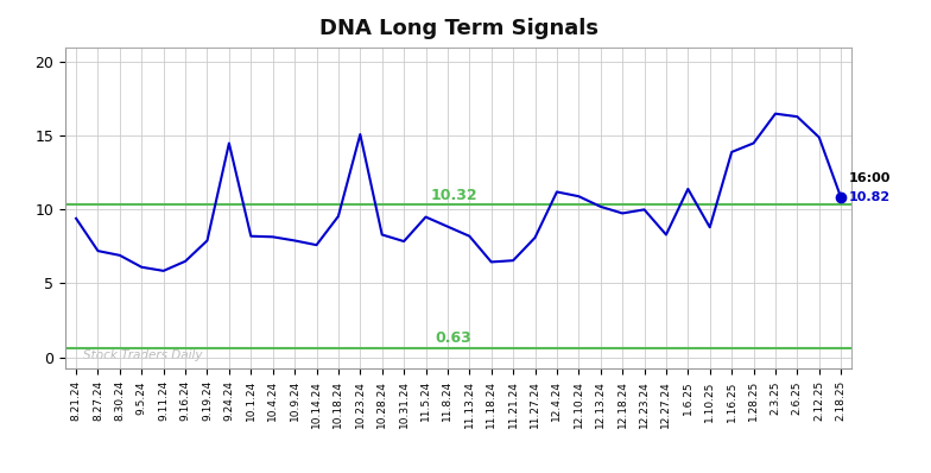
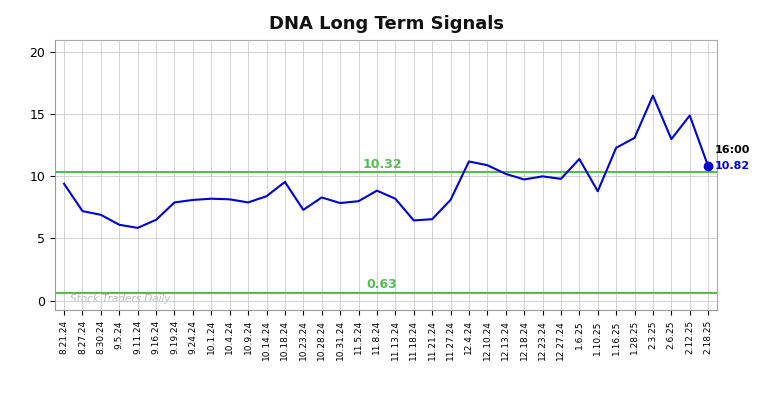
9.24.24: 14.5 -> 8.1
10.14.24: 7.6 -> 8.4
10.23.24: 15.1 -> 7.3
11.5.24: 9.5 -> 8.0
12.27.24: 8.3 -> 9.8
1.16.25: 13.9 -> 12.3
1.28.25: 14.5 -> 13.1
2.6.25: 16.3 -> 13.0
